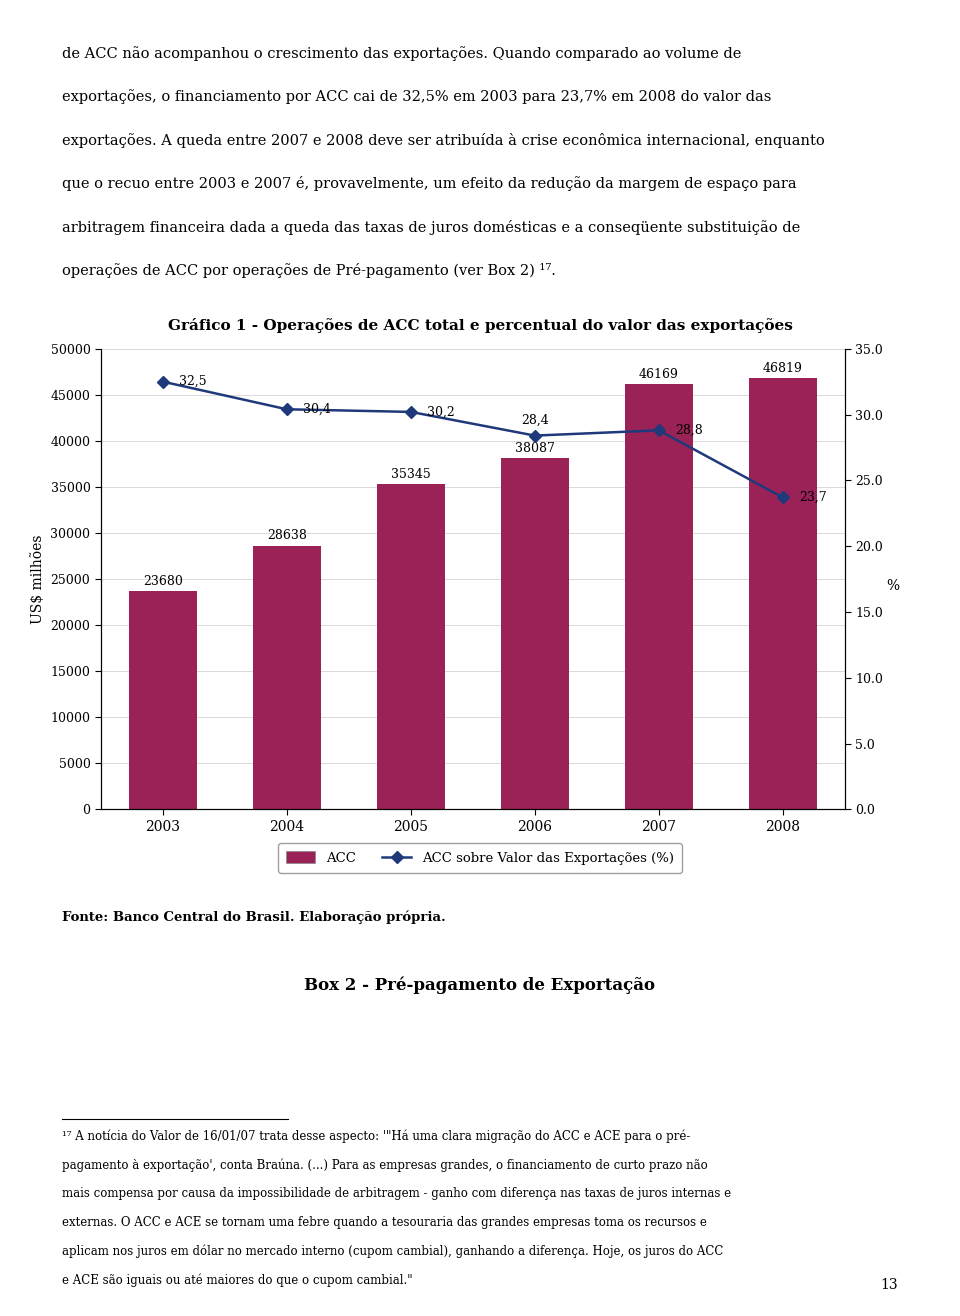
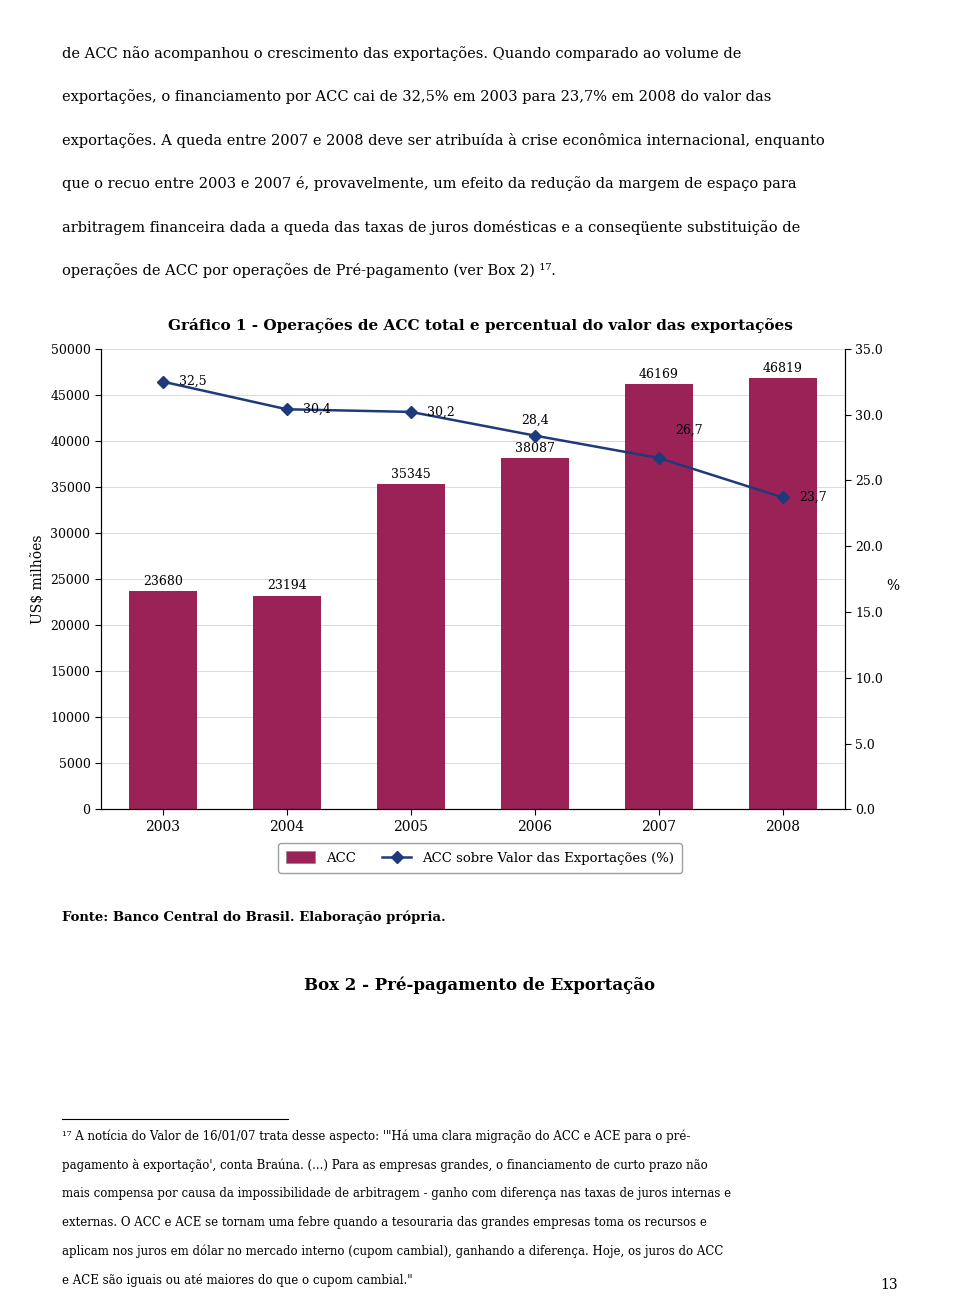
ACC/2004: 28638 -> 23194
ACC sobre Valor das Exportações (%)/2007: 28,8 -> 26,7
